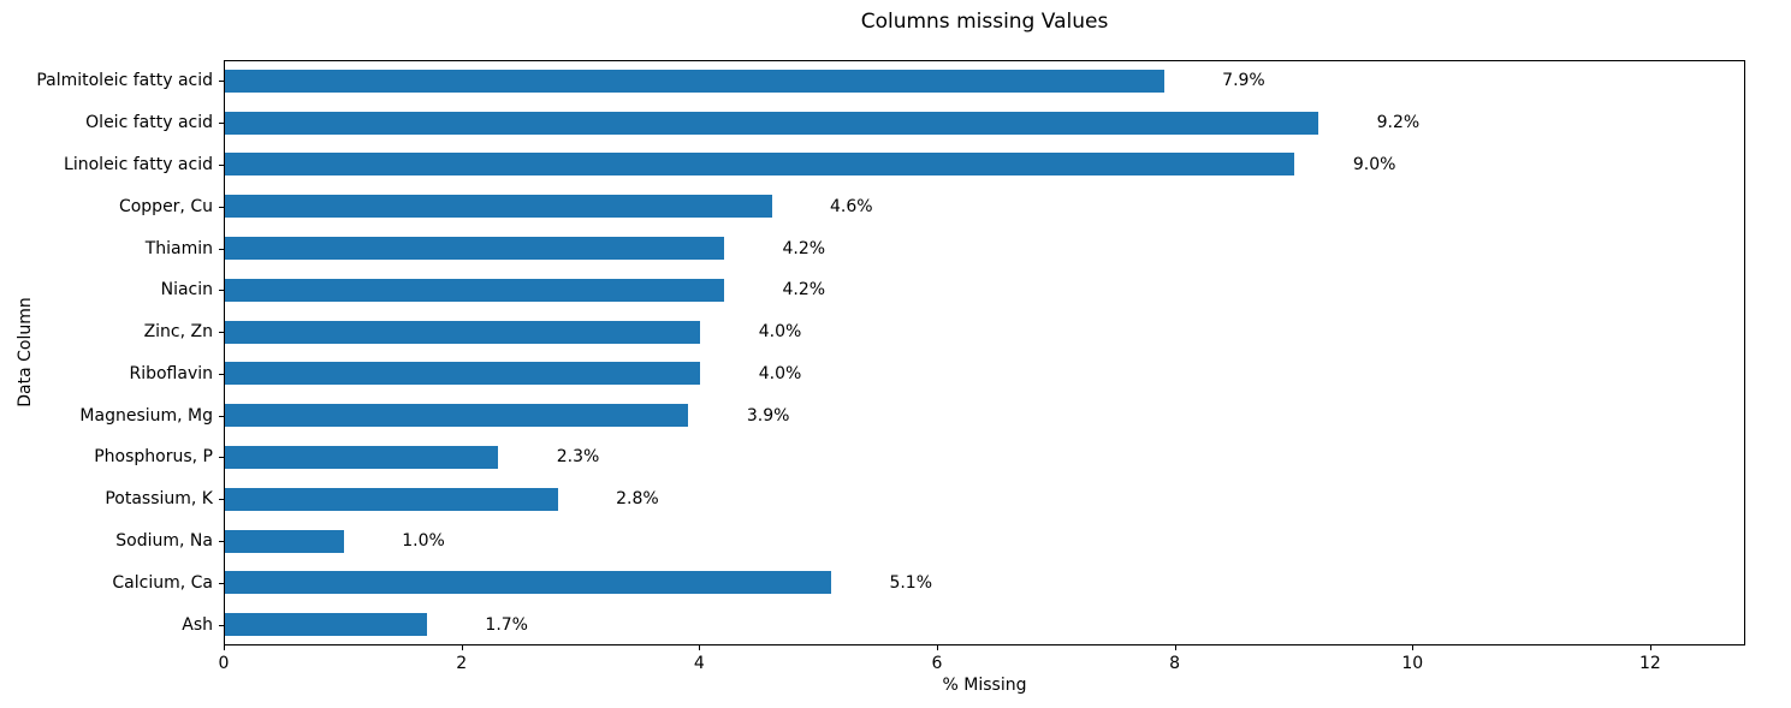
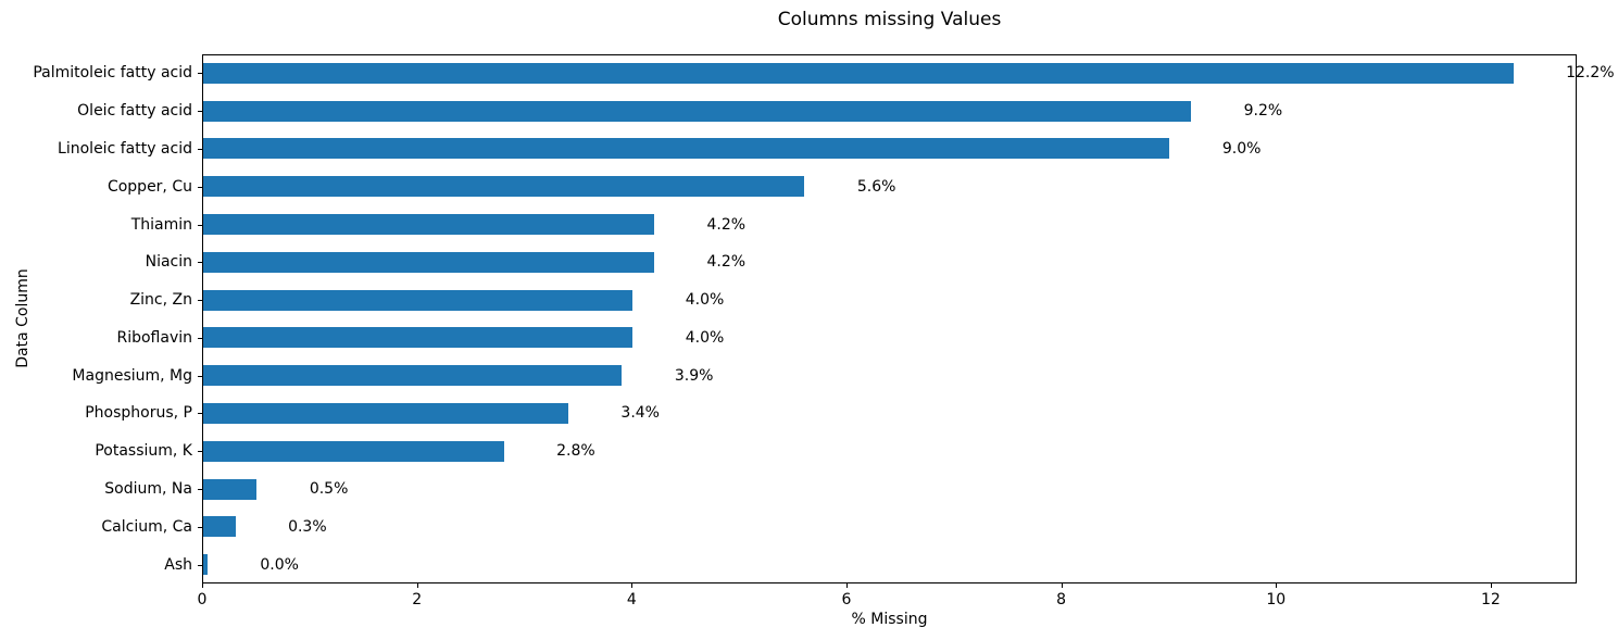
Palmitoleic fatty acid: 7.9% -> 12.2%
Copper, Cu: 4.6% -> 5.6%
Phosphorus, P: 2.3% -> 3.4%
Sodium, Na: 1.0% -> 0.5%
Calcium, Ca: 5.1% -> 0.3%
Ash: 1.7% -> 0.0%
